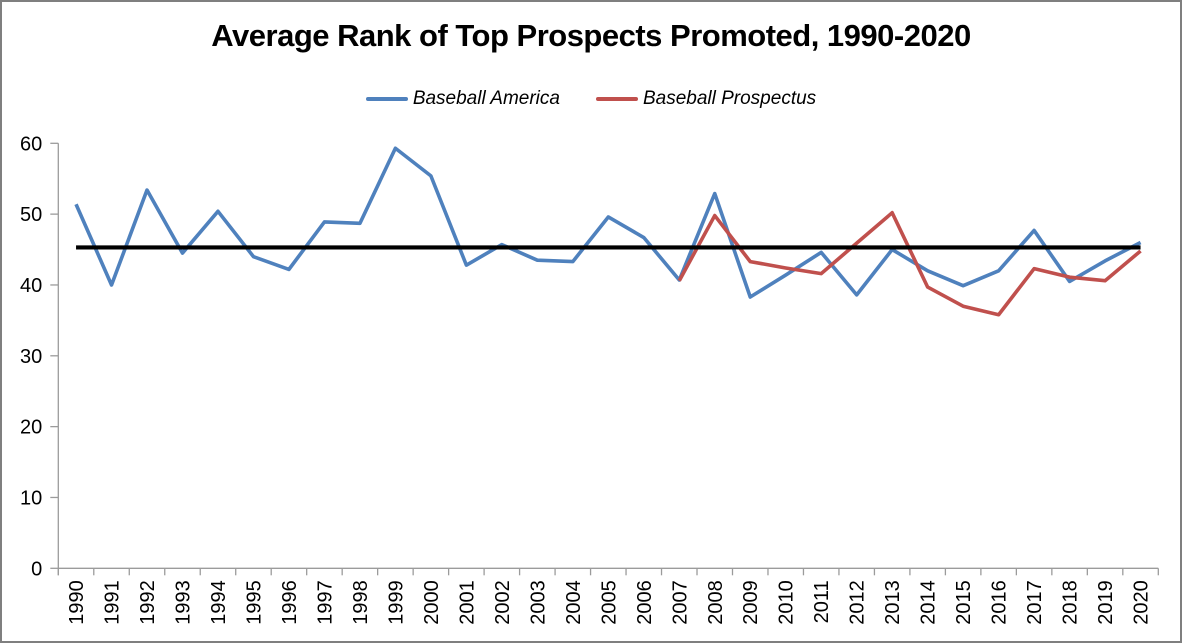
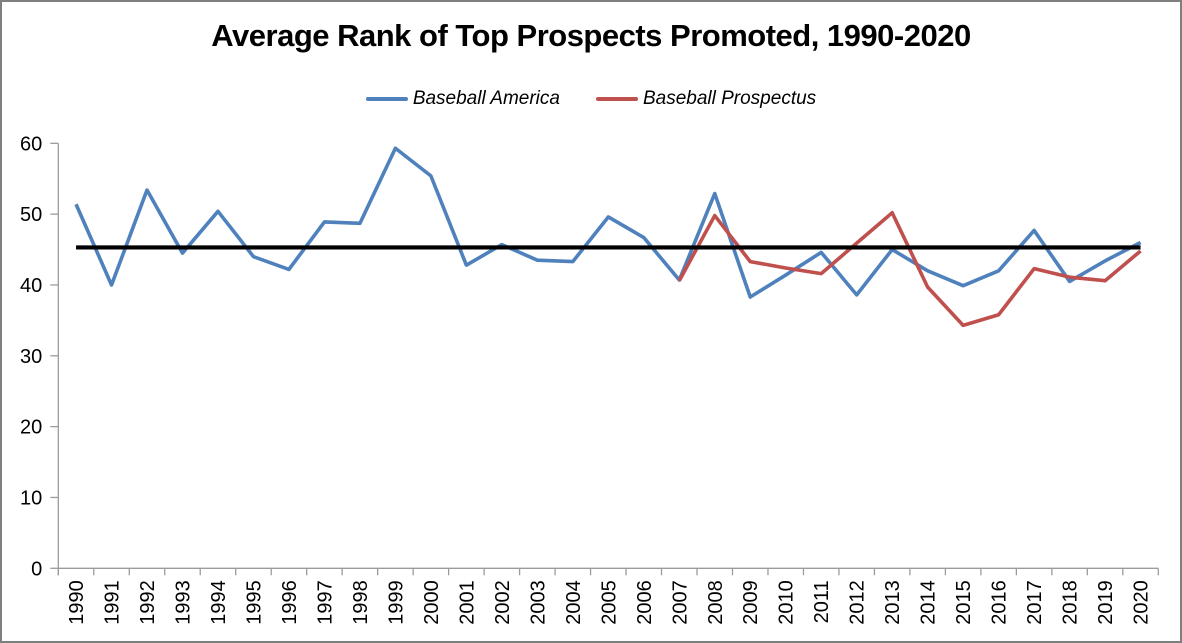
Baseball Prospectus/2015: 37 -> 34
